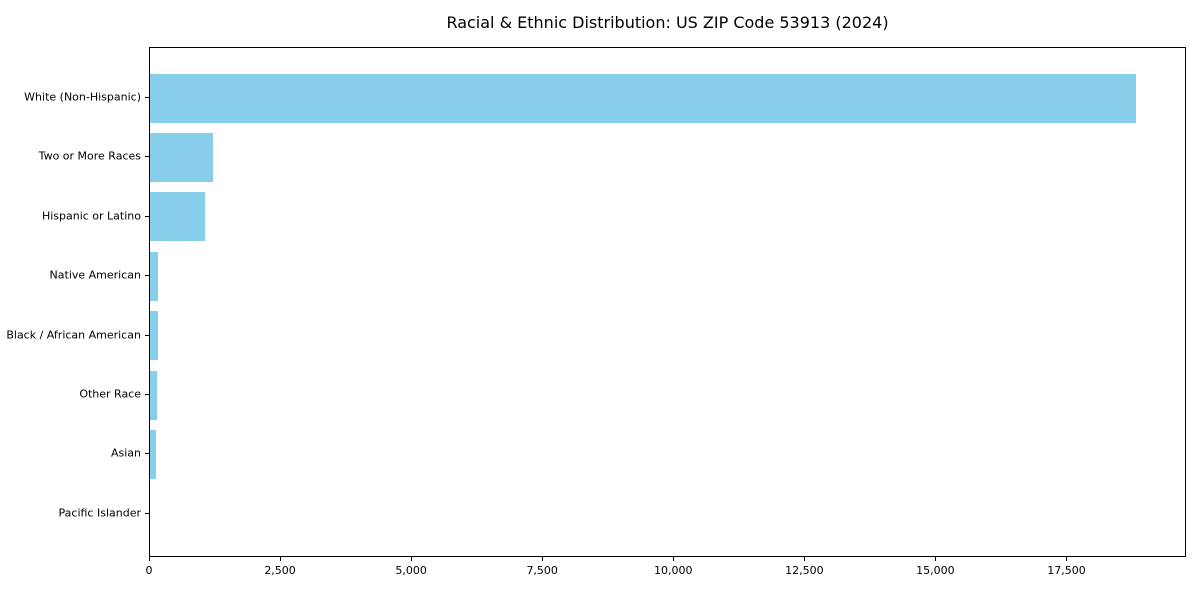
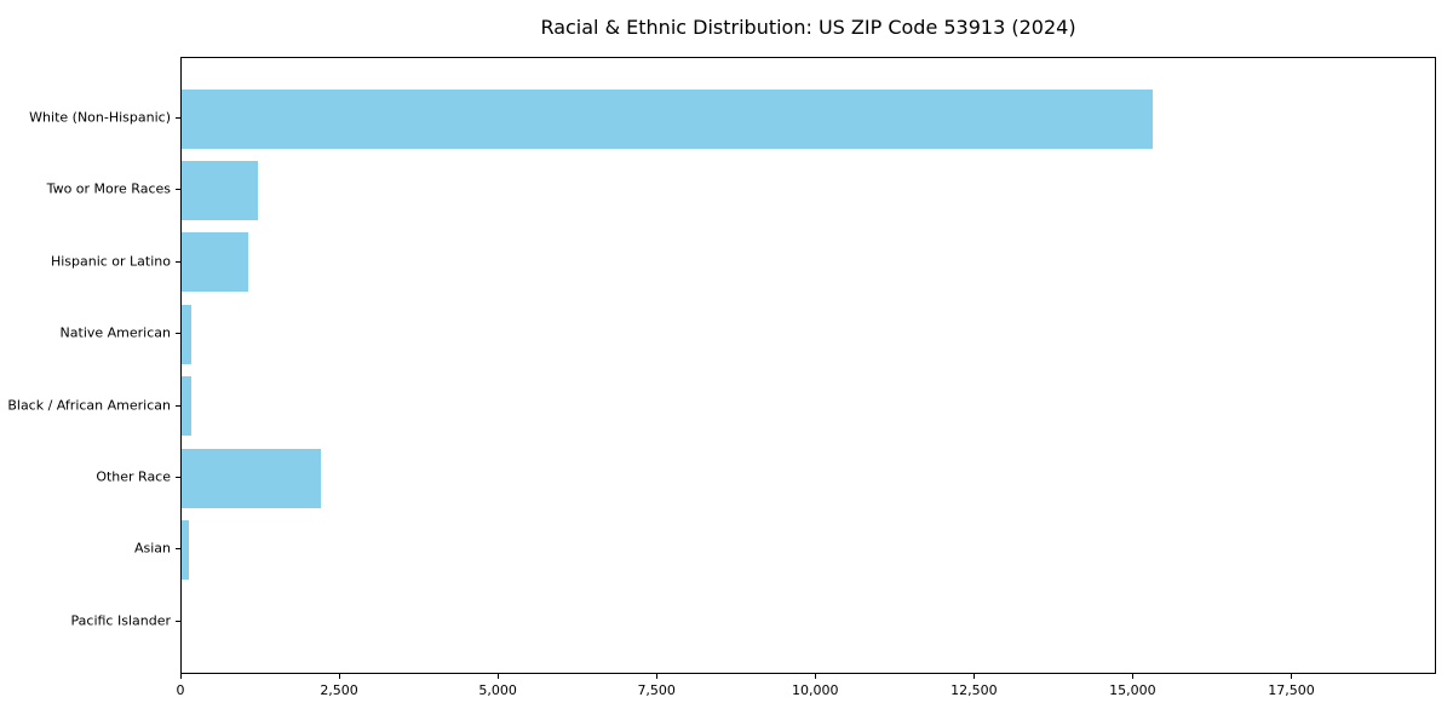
White (Non-Hispanic): 18800 -> 15300
Other Race: 100 -> 2200
